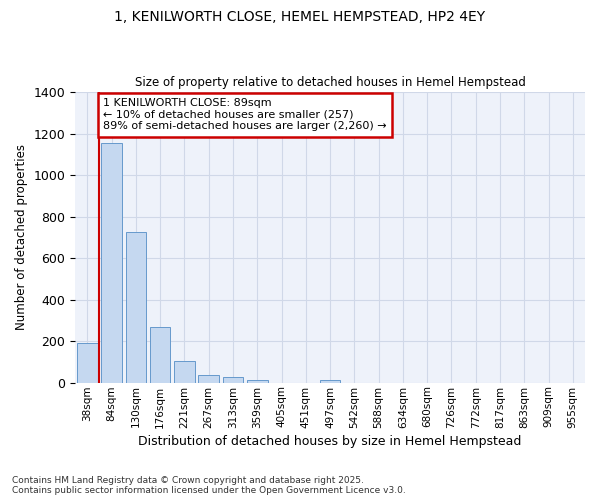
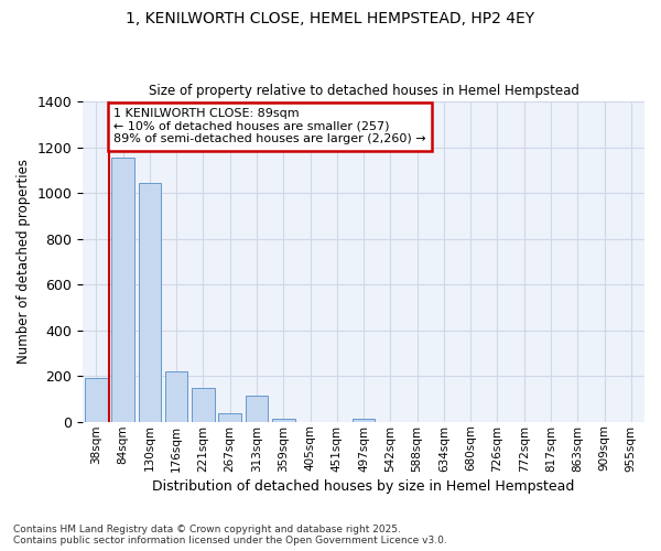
130sqm: 725 -> 1045
176sqm: 270 -> 220
221sqm: 105 -> 150
313sqm: 28 -> 115
